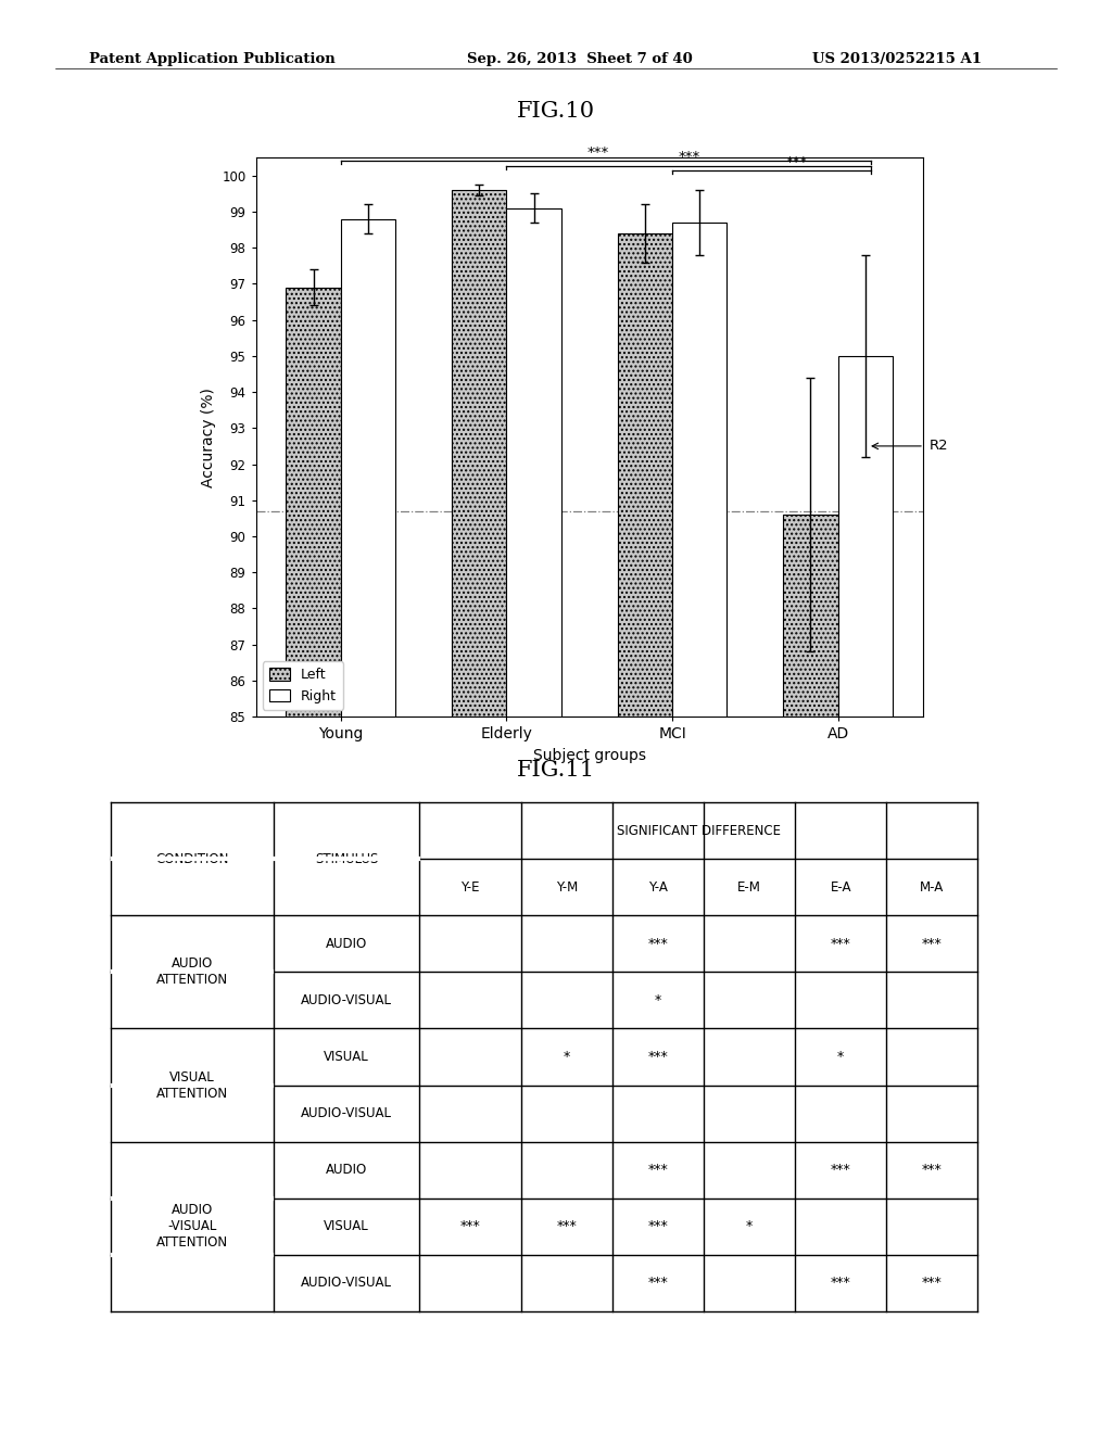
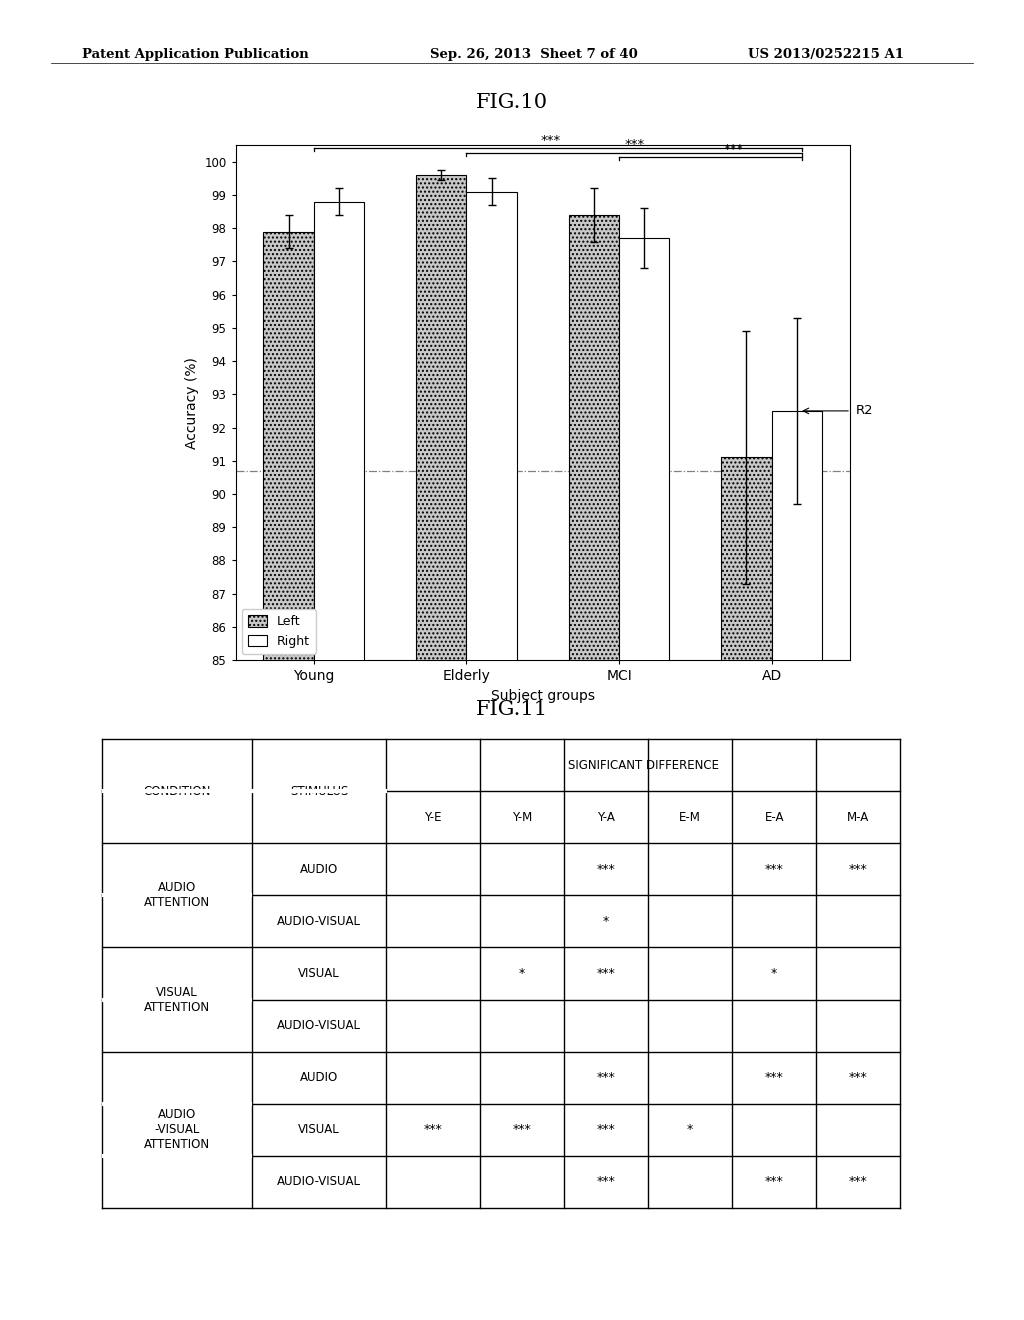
Left/Young: 96.9 -> 97.9
Right/MCI: 98.7 -> 97.7
Left/AD: 90.6 -> 91.1
Right/AD: 95.0 -> 92.5
